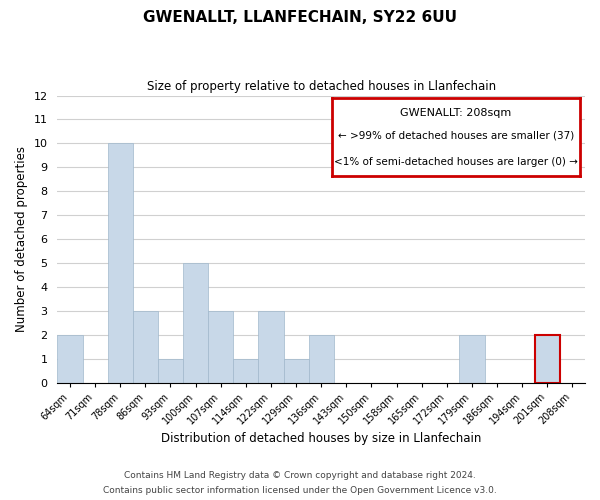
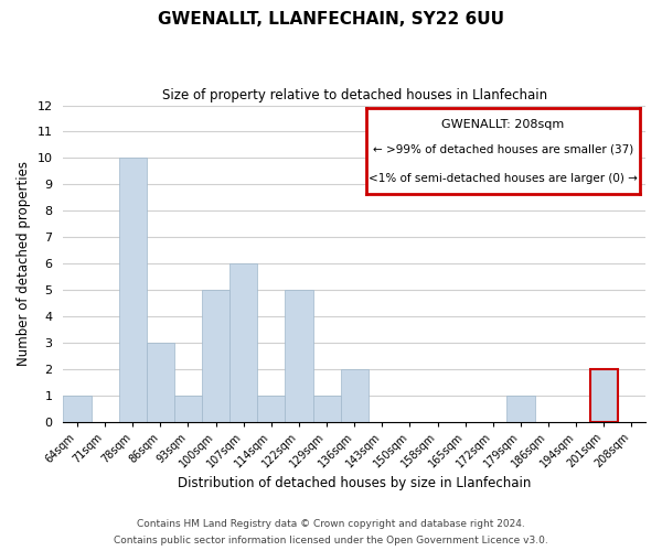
64sqm: 2 -> 1
107sqm: 3 -> 6
122sqm: 3 -> 5
179sqm: 2 -> 1
